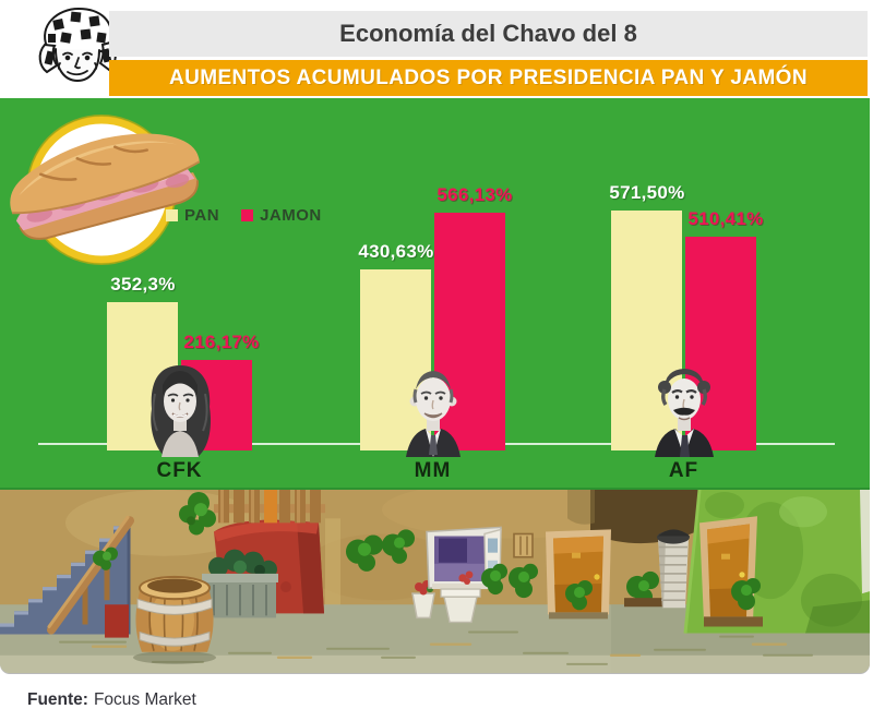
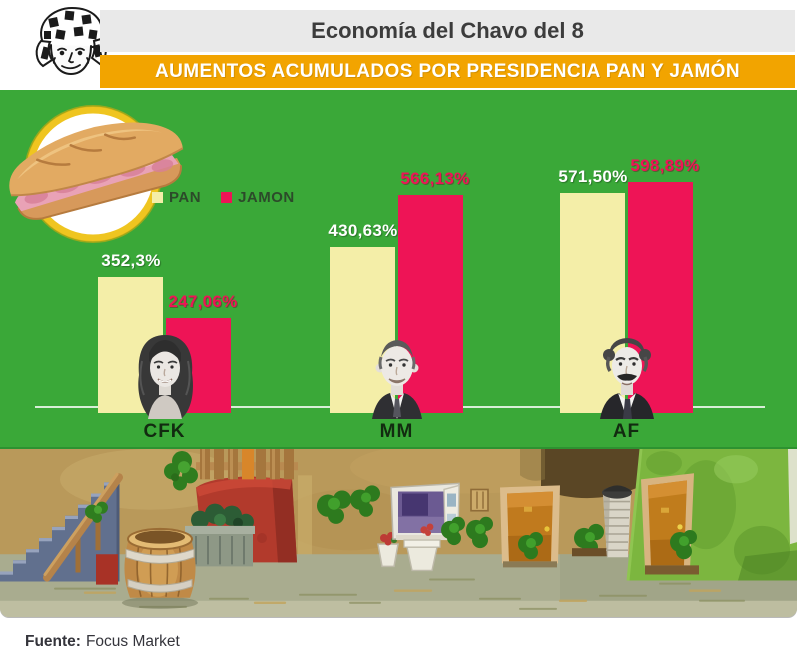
JAMON/CFK: 216,17% -> 247,06%
JAMON/AF: 510,41% -> 598,89%
